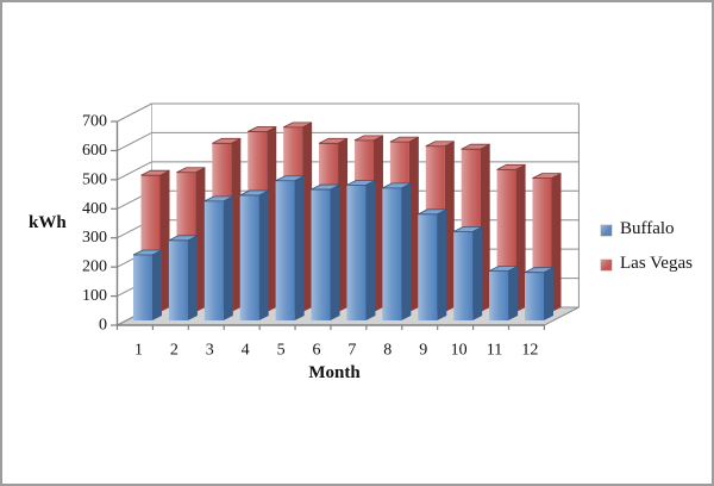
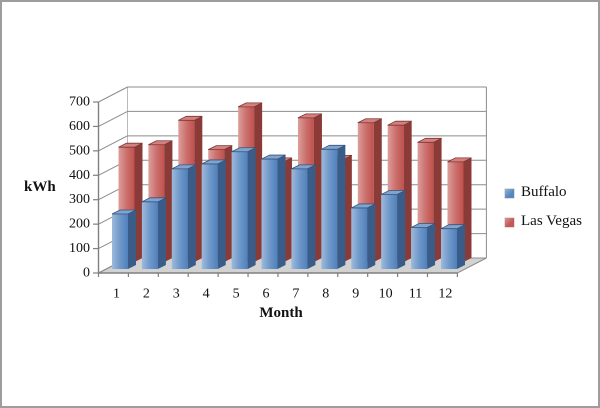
Las Vegas/4: 620 -> 460
Las Vegas/6: 580 -> 410
Buffalo/7: 460 -> 410
Buffalo/8: 460 -> 490
Las Vegas/8: 580 -> 420
Buffalo/9: 360 -> 250
Las Vegas/12: 460 -> 410
